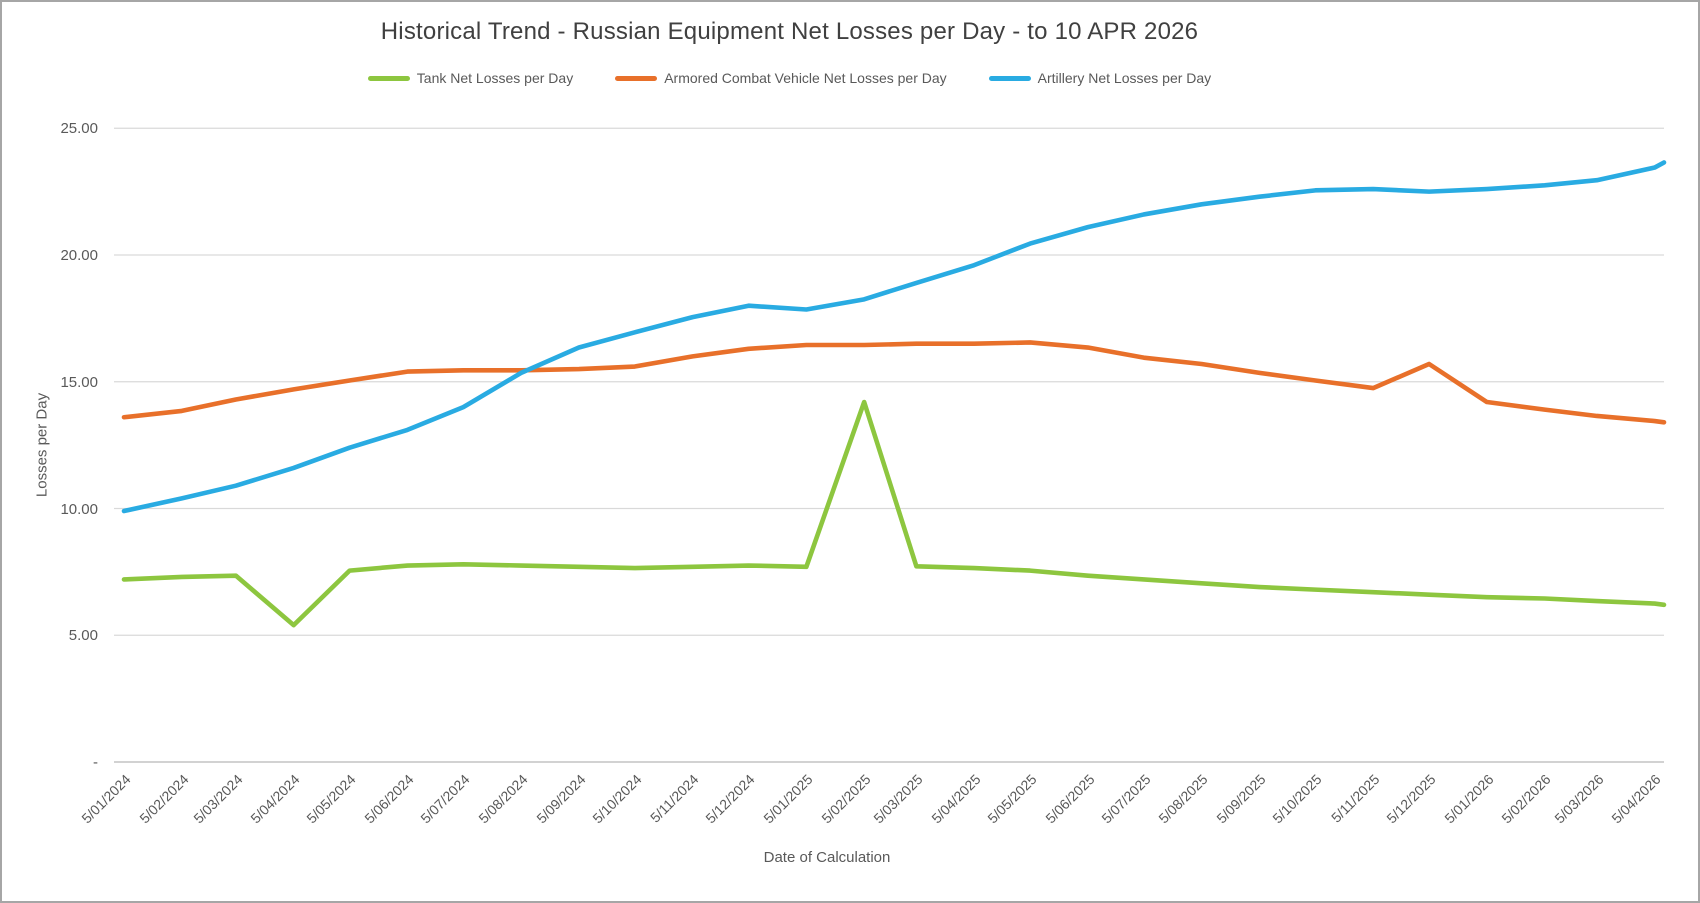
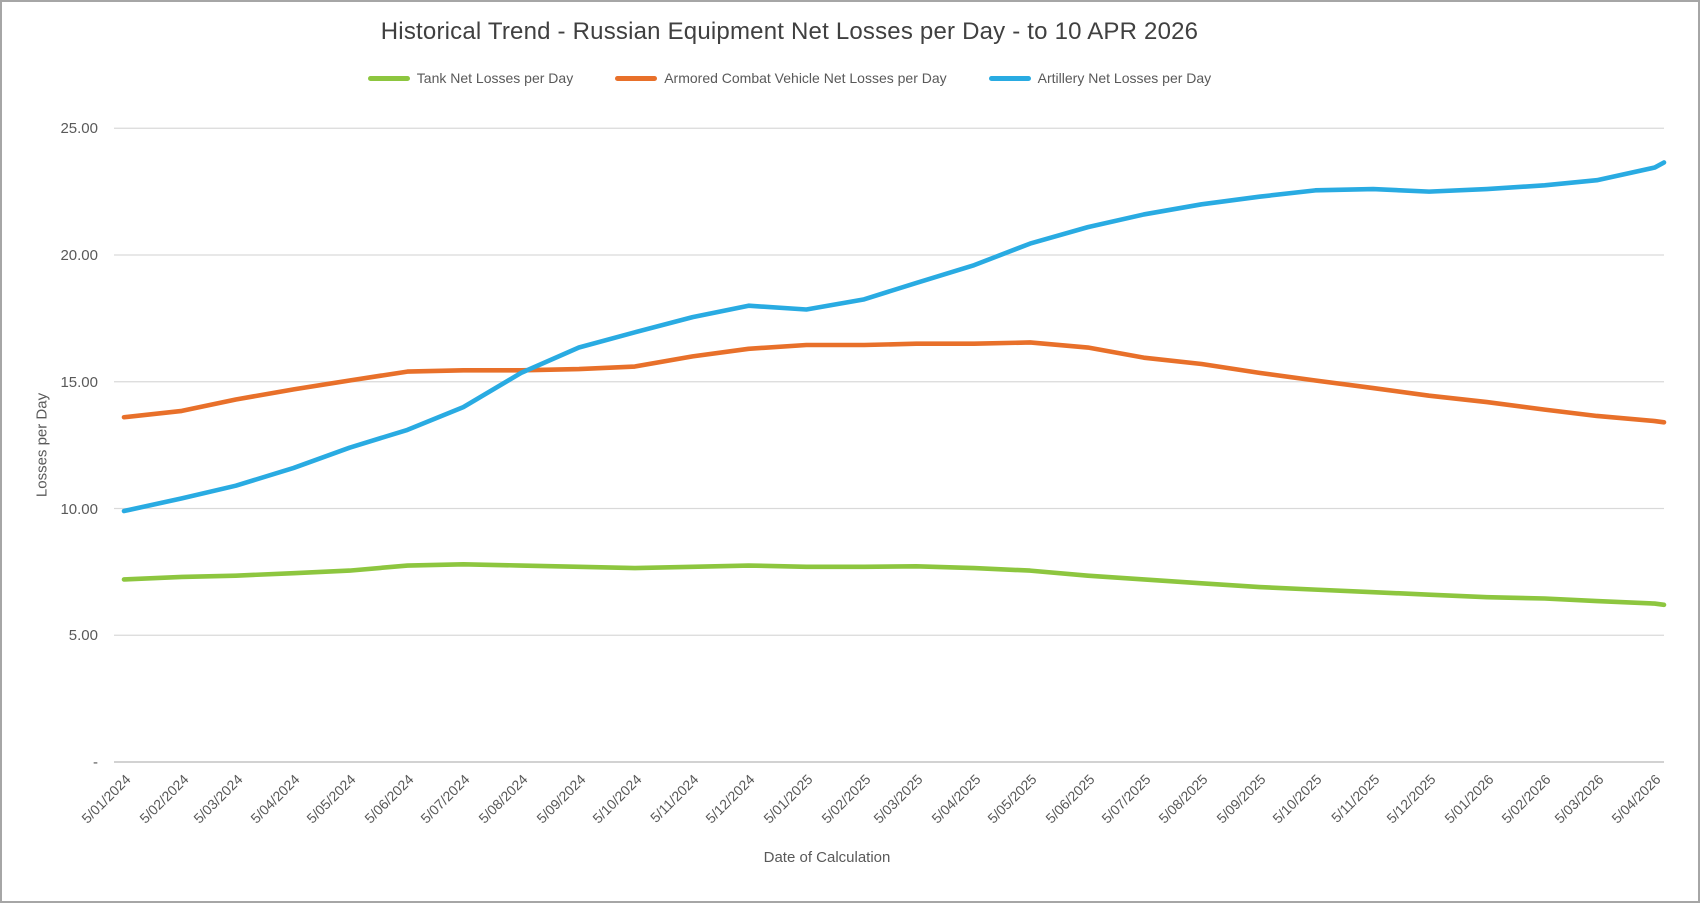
Tank Net Losses per Day/5/04/2024: 5.4 -> 7.5
Tank Net Losses per Day/5/02/2025: 14.2 -> 7.7
Armored Combat Vehicle Net Losses per Day/5/12/2025: 15.7 -> 14.4
